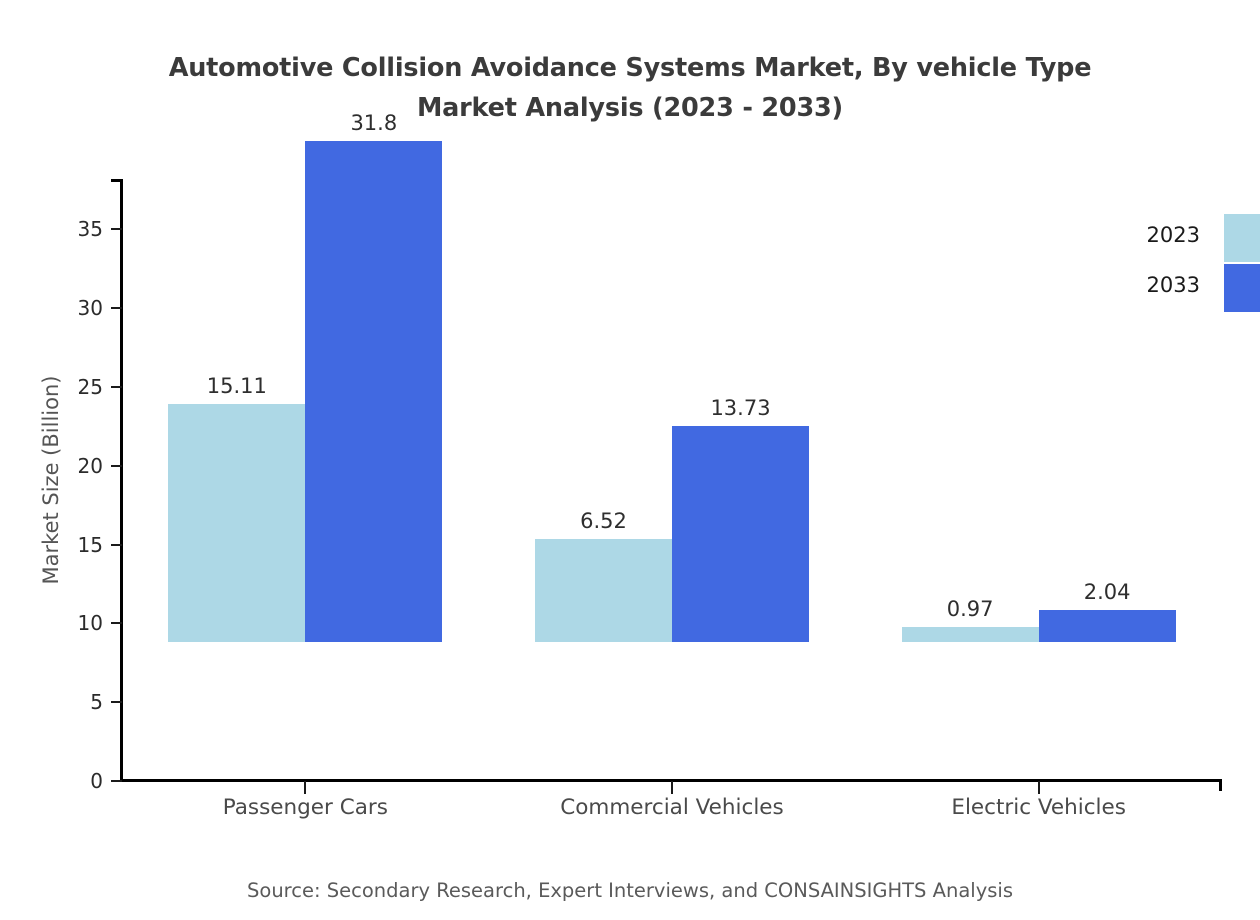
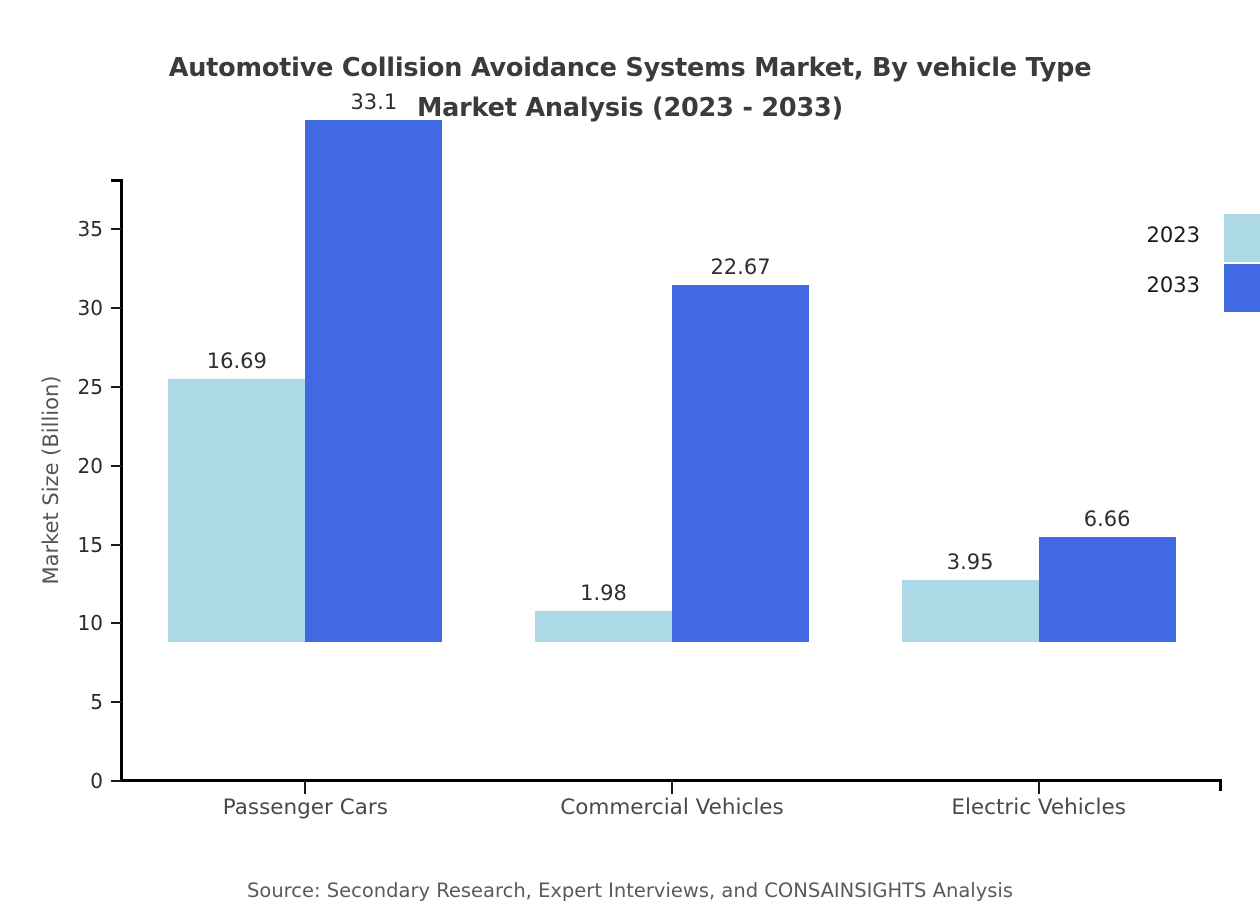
2023/Passenger Cars: 15.11 -> 16.69
2033/Passenger Cars: 31.8 -> 33.1
2023/Commercial Vehicles: 6.52 -> 1.98
2033/Commercial Vehicles: 13.73 -> 22.67
2023/Electric Vehicles: 0.97 -> 3.95
2033/Electric Vehicles: 2.04 -> 6.66
